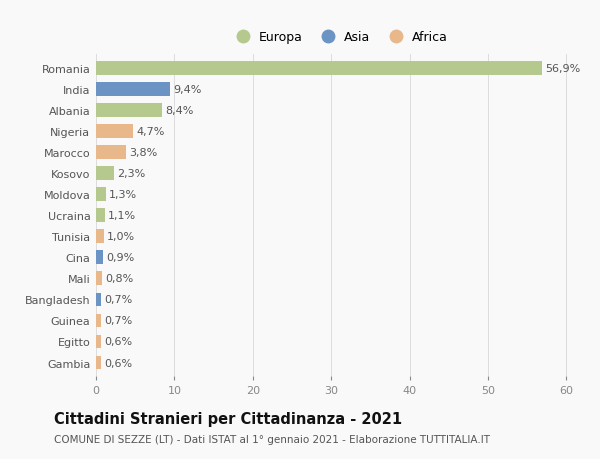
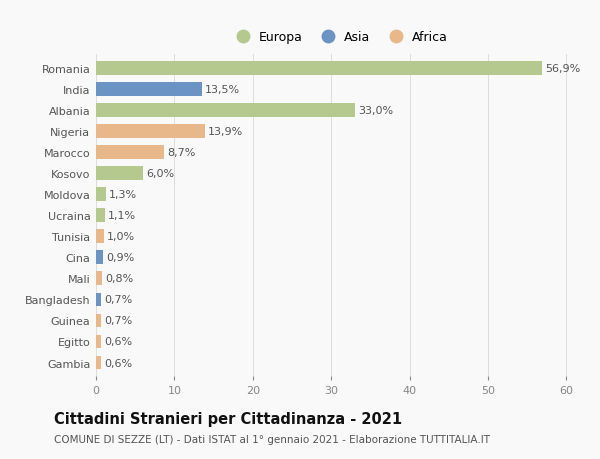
India: 9,4% -> 13,5%
Albania: 8,4% -> 33,0%
Nigeria: 4,7% -> 13,9%
Marocco: 3,8% -> 8,7%
Kosovo: 2,3% -> 6,0%
